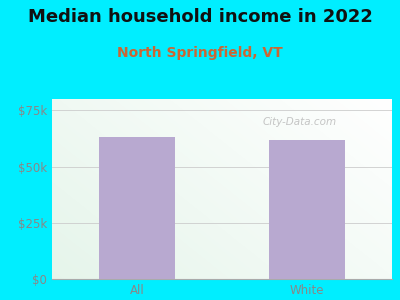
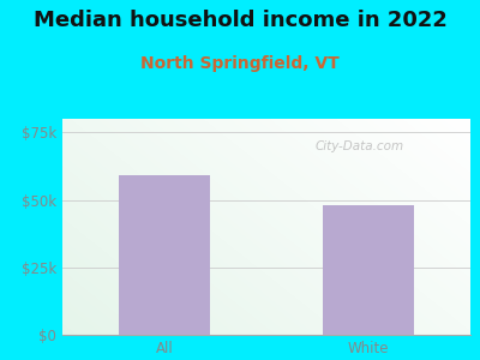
All: $63k -> $59k
White: $62k -> $48k
